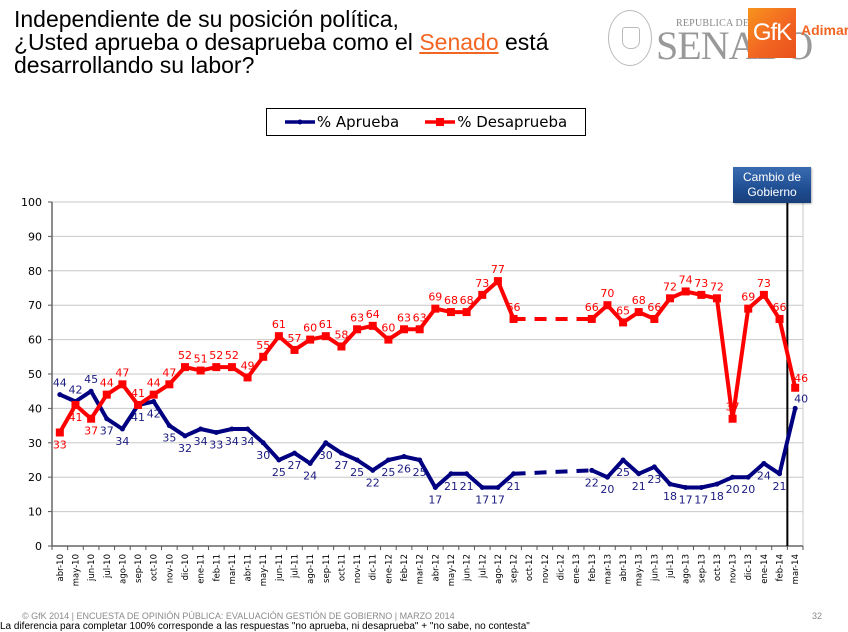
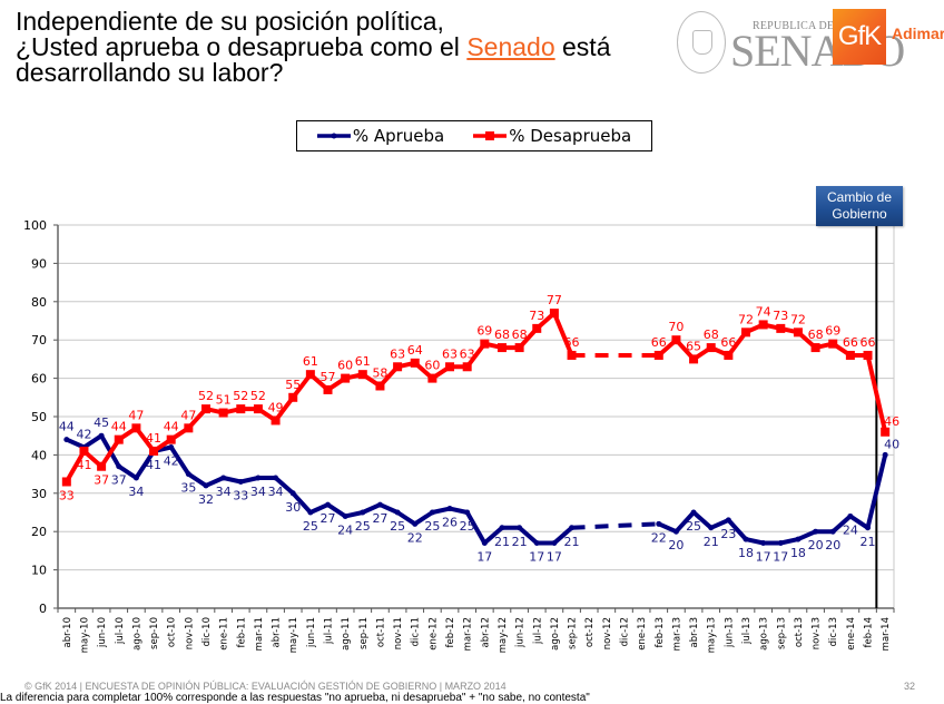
% Aprueba/sep-11: 30 -> 25
% Desaprueba/nov-13: 37 -> 68
% Desaprueba/ene-14: 73 -> 66
